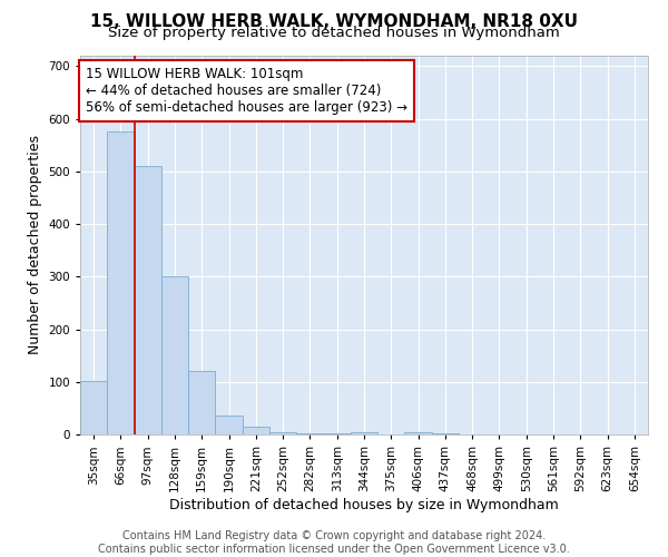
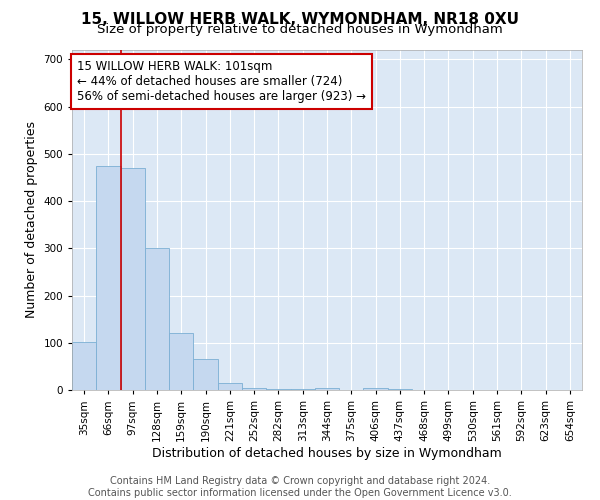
66sqm: 577 -> 475
97sqm: 510 -> 470
190sqm: 36 -> 65
